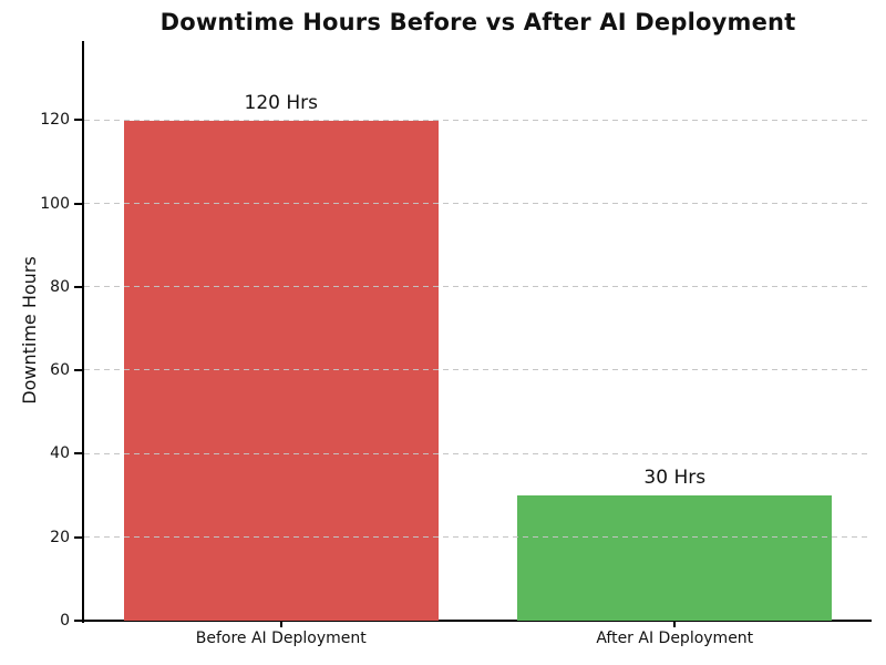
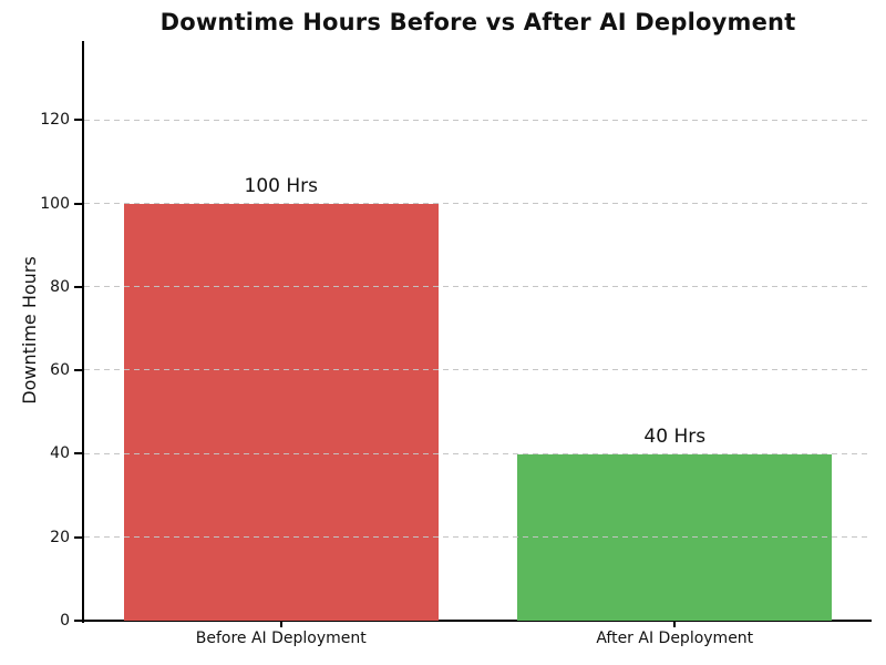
Before AI Deployment: 120 -> 100
After AI Deployment: 30 -> 40
